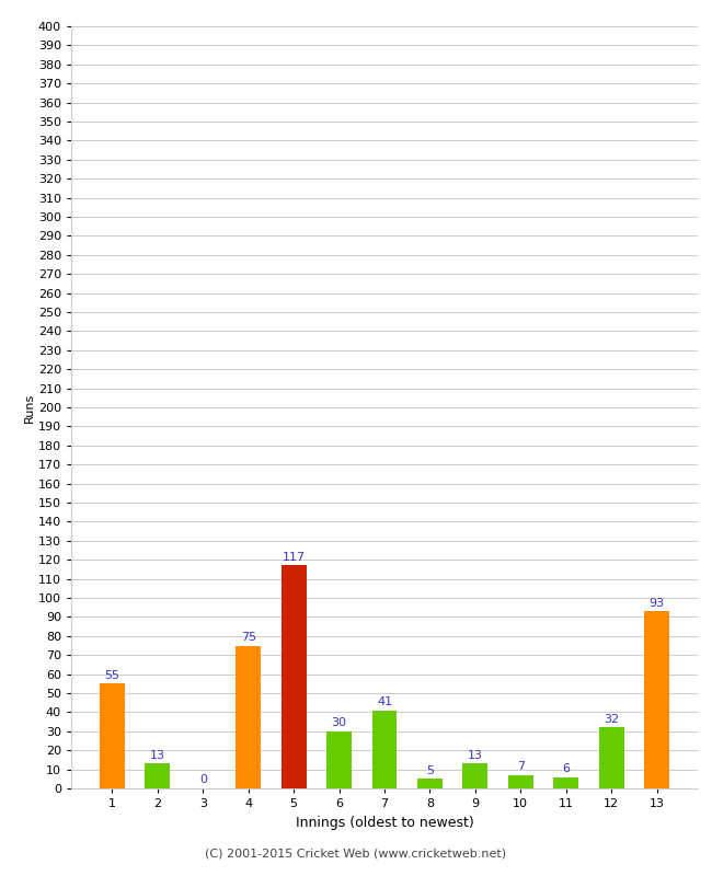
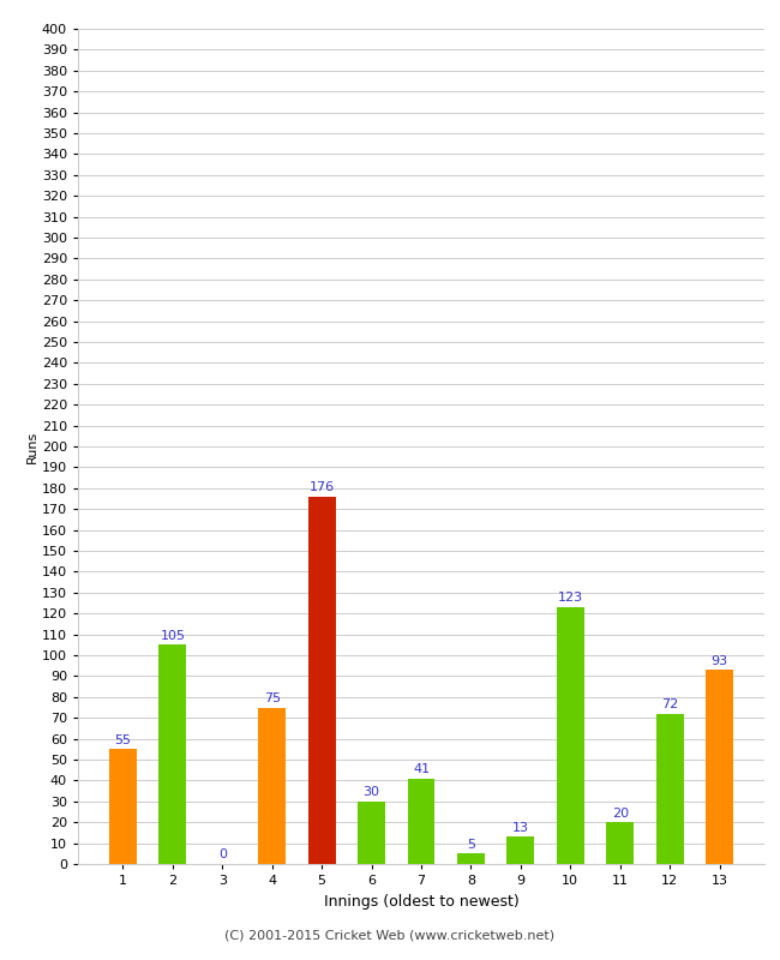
2: 13 -> 105
5: 117 -> 176
10: 7 -> 123
11: 6 -> 20
12: 32 -> 72
